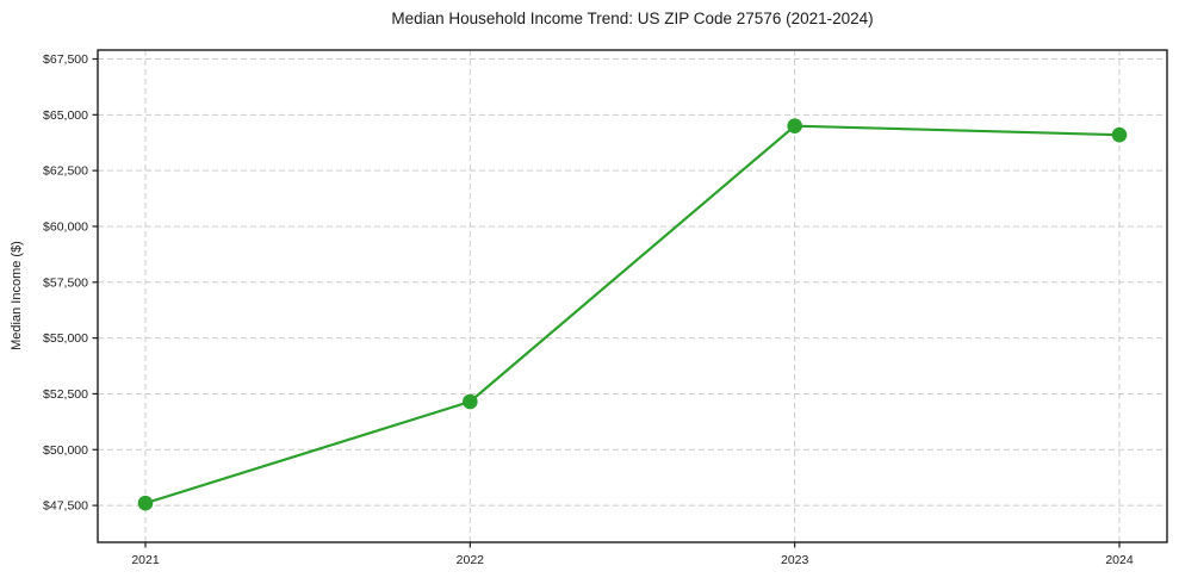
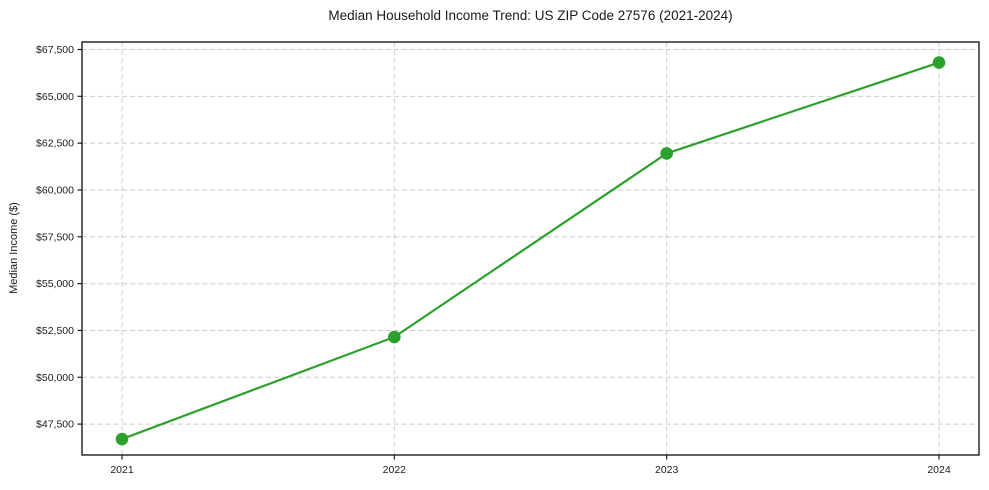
2021: $47600 -> $46700
2023: $64500 -> $62000
2024: $64100 -> $66800
